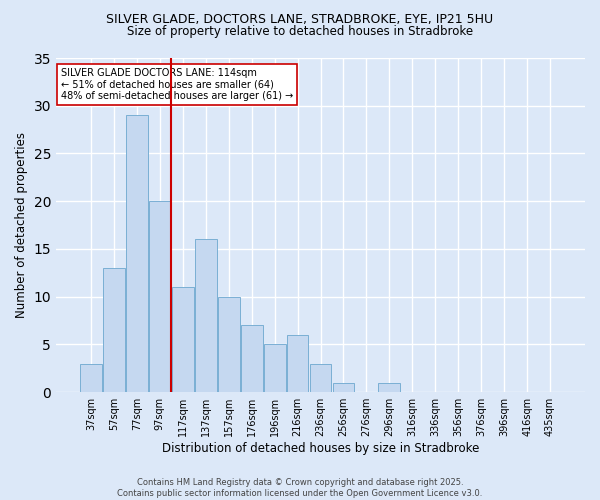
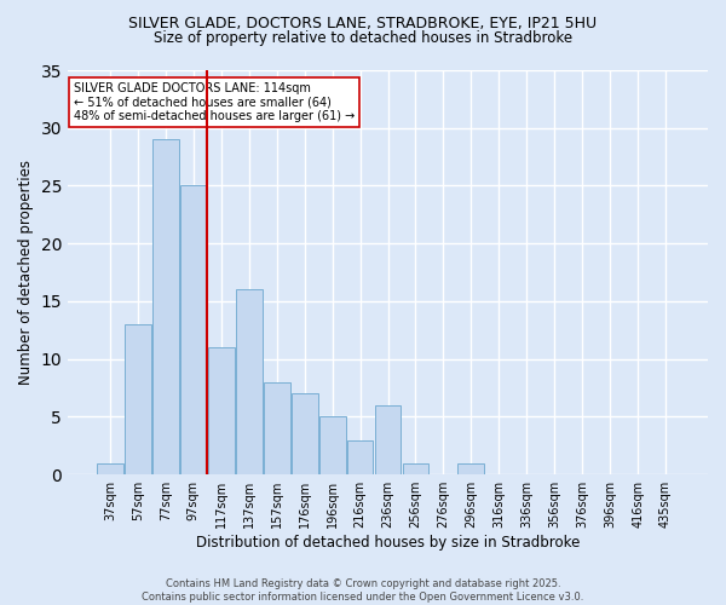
37sqm: 3 -> 1
97sqm: 20 -> 25
157sqm: 10 -> 8
216sqm: 6 -> 3
236sqm: 3 -> 6
